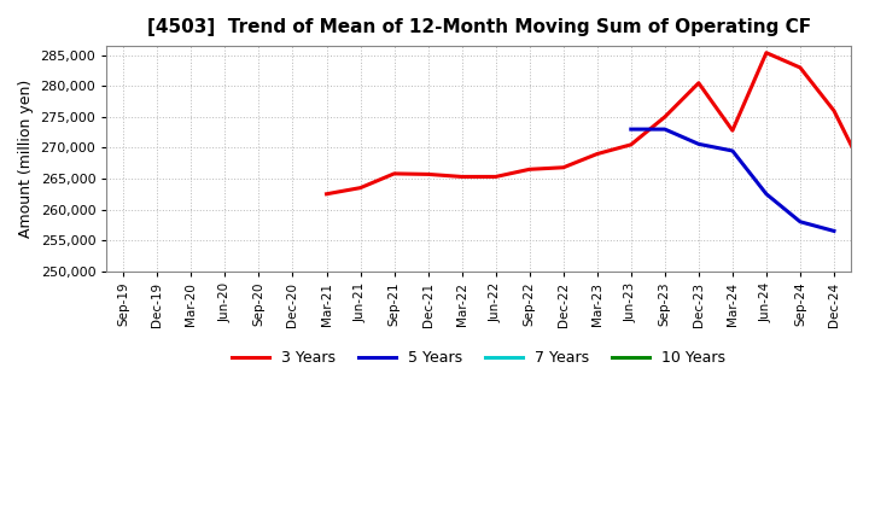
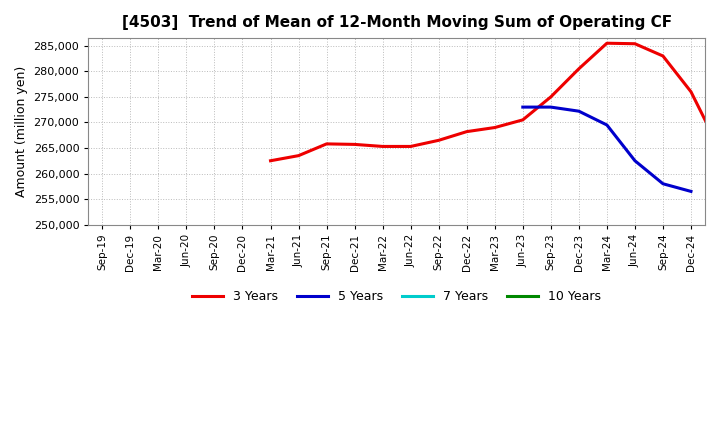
3 Years/Dec-22: 266,800 -> 268,200
5 Years/Dec-23: 270,600 -> 272,200
3 Years/Mar-24: 272,800 -> 285,500
